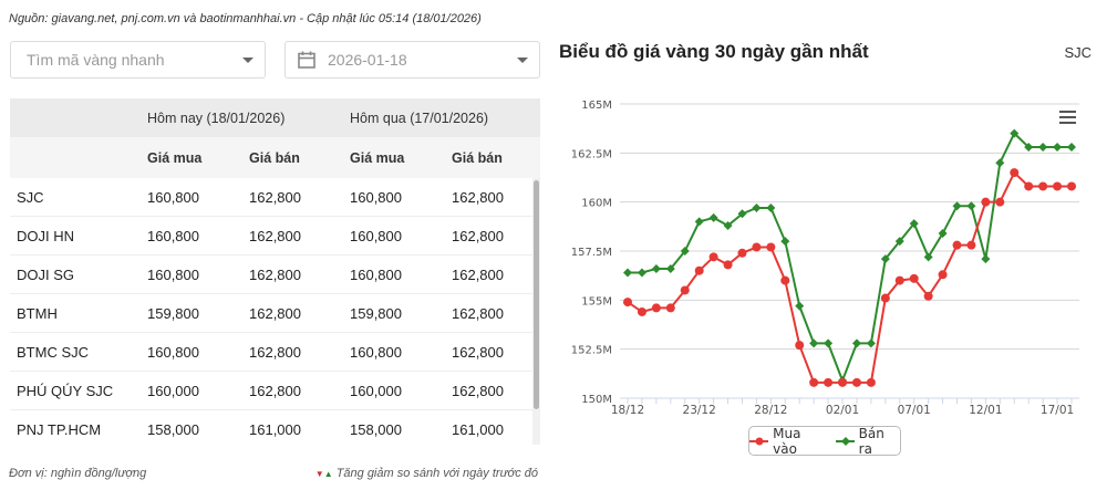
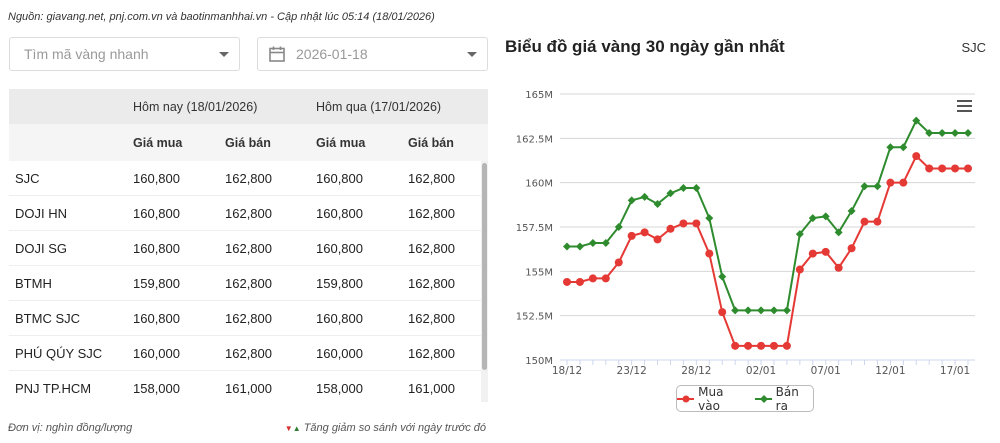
Mua vào/18/12: 154.9M -> 154.4M
Mua vào/23/12: 156.5M -> 157.0M
Bán ra/02/01: 150.9M -> 152.8M
Bán ra/07/01: 158.9M -> 158.1M
Bán ra/12/01: 157.1M -> 162.0M
